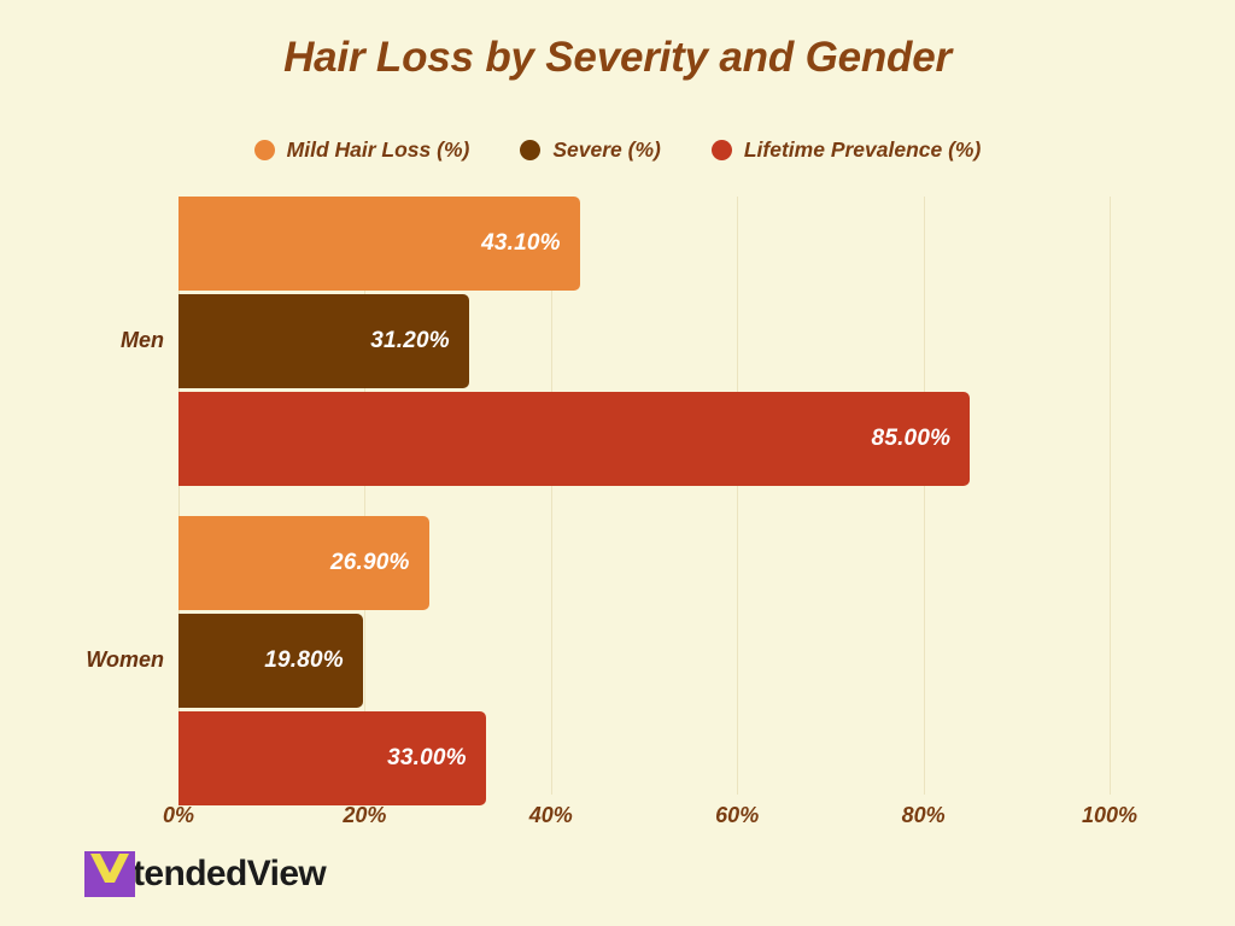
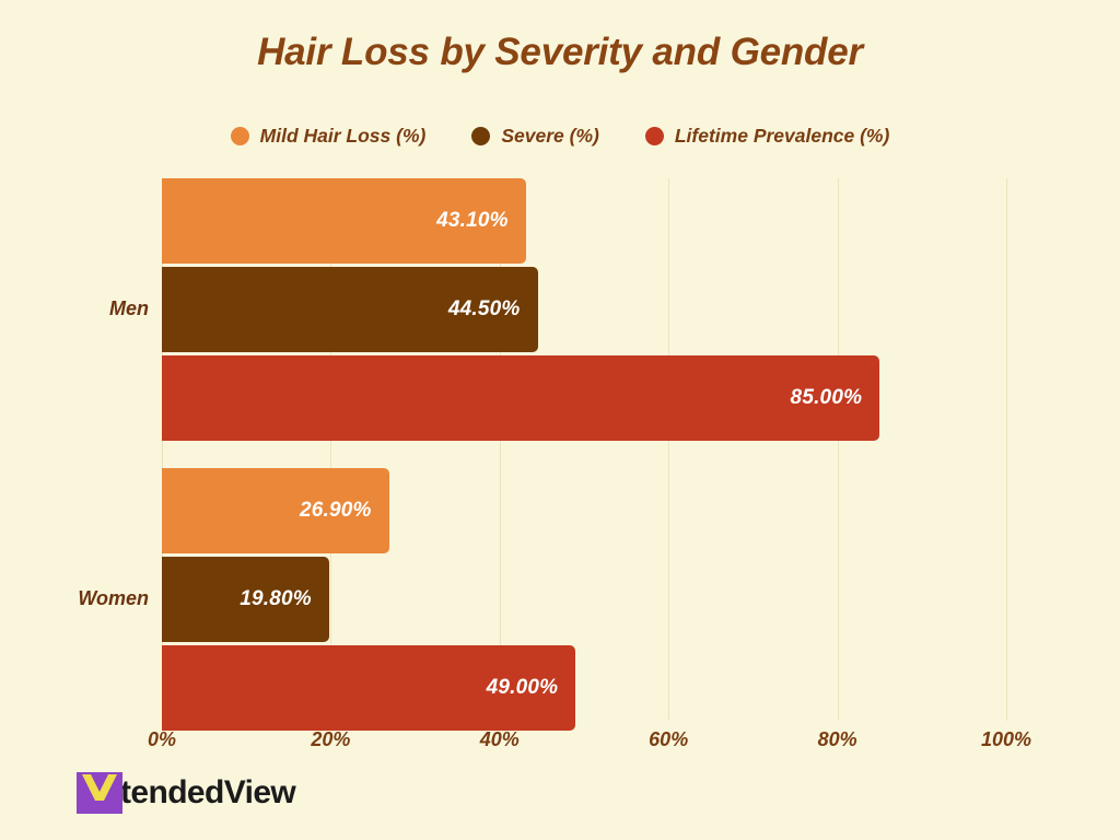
Severe (%)/Men: 31.20% -> 44.50%
Lifetime Prevalence (%)/Women: 33.00% -> 49.00%
